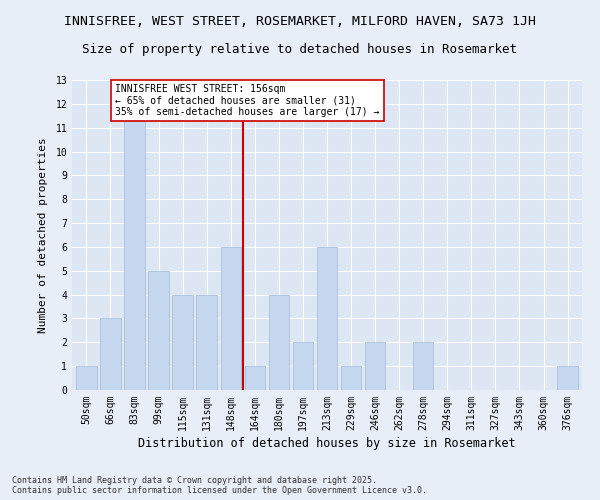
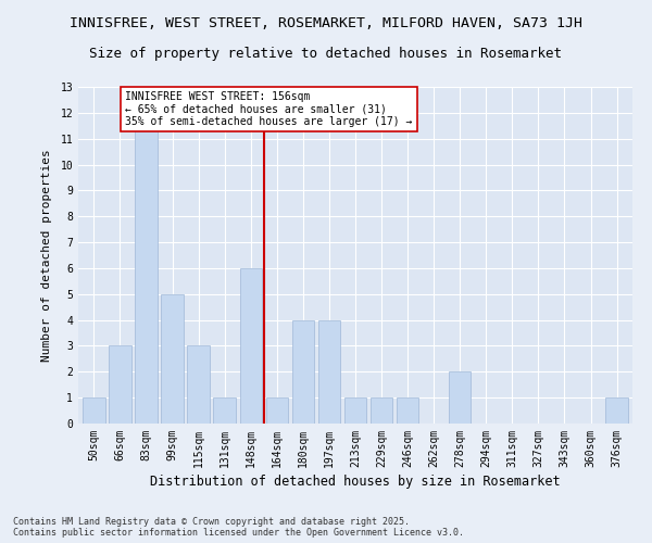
115sqm: 4 -> 3
131sqm: 4 -> 1
197sqm: 2 -> 4
213sqm: 6 -> 1
246sqm: 2 -> 1
